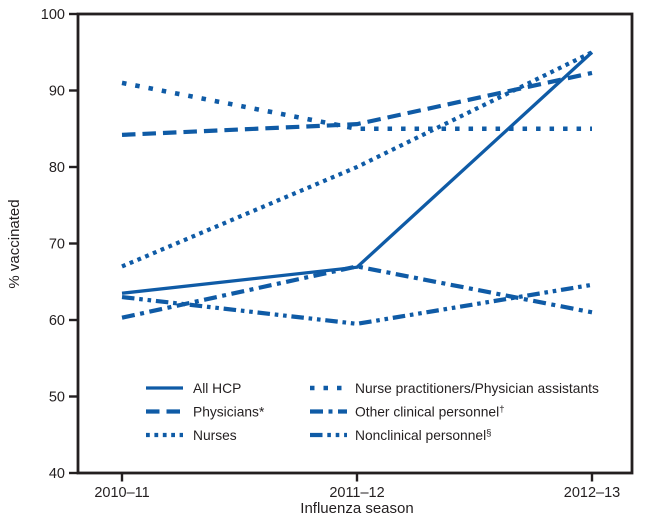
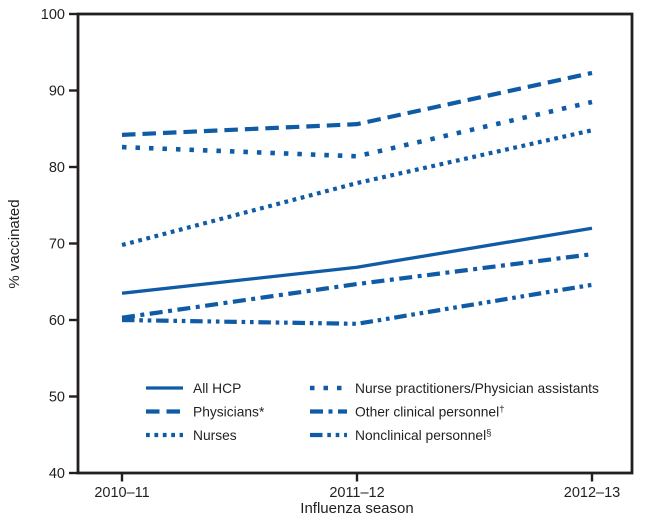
Nurses/2010–11: 67 -> 70
Nurse practitioners/Physician assistants/2010–11: 91 -> 83
Nonclinical personnel/2010–11: 63 -> 60
Nurses/2011–12: 80 -> 78
Nurse practitioners/Physician assistants/2011–12: 85 -> 81
Other clinical personnel/2011–12: 67 -> 65
All HCP/2012–13: 95 -> 72
Nurses/2012–13: 95 -> 85
Nurse practitioners/Physician assistants/2012–13: 85 -> 88
Other clinical personnel/2012–13: 61 -> 69
